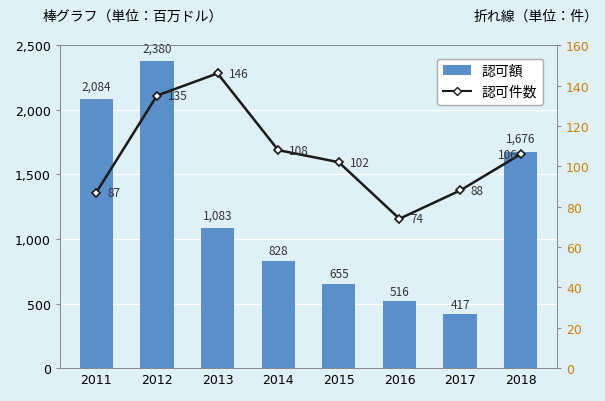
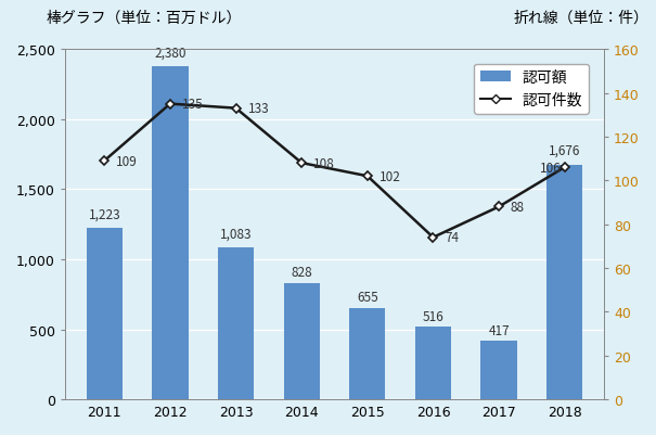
認可額/2011: 2,084 -> 1,223
認可件数/2011: 87 -> 109
認可件数/2013: 146 -> 133
